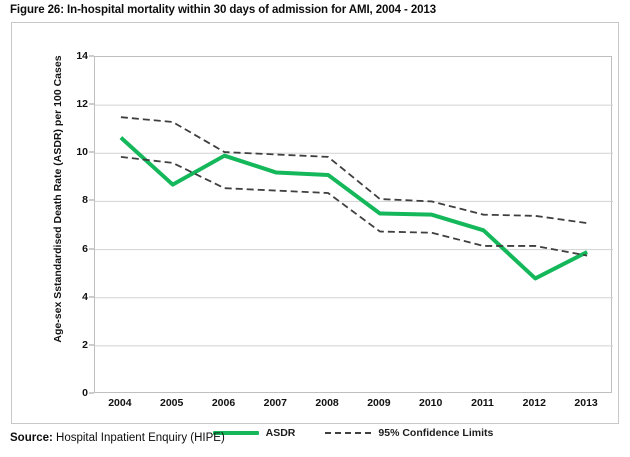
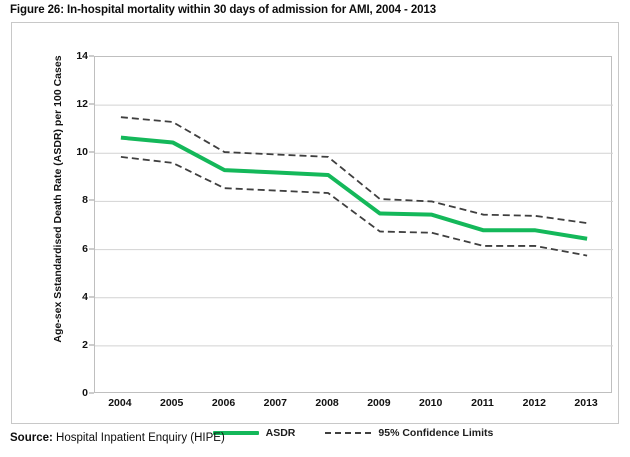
ASDR/2005: 8.7 -> 10.4
ASDR/2006: 9.9 -> 9.3
ASDR/2012: 4.8 -> 6.8
ASDR/2013: 5.9 -> 6.5
